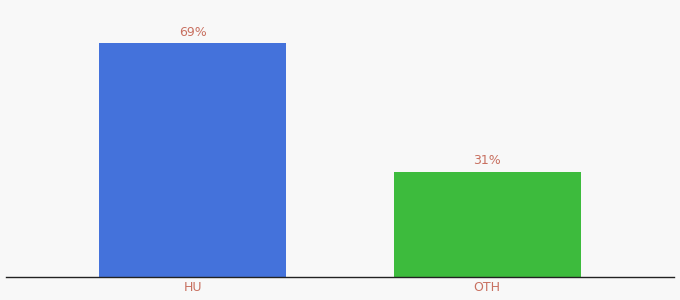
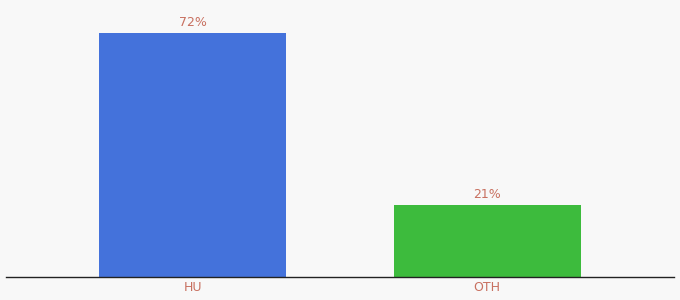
HU: 69% -> 72%
OTH: 31% -> 21%
